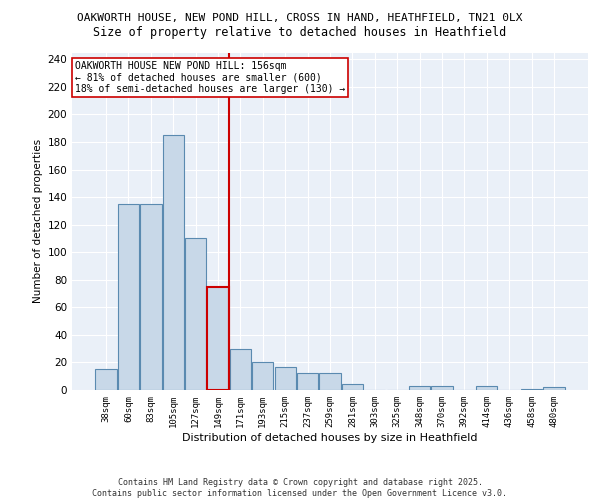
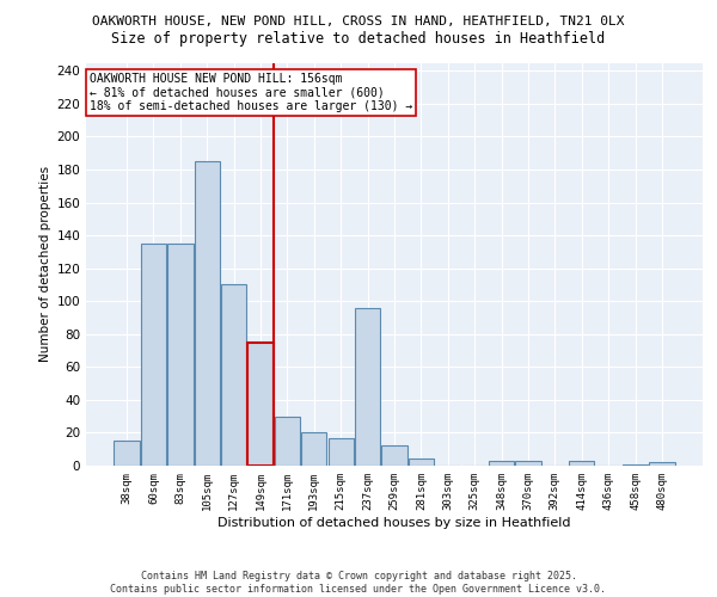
237sqm: 12 -> 96
